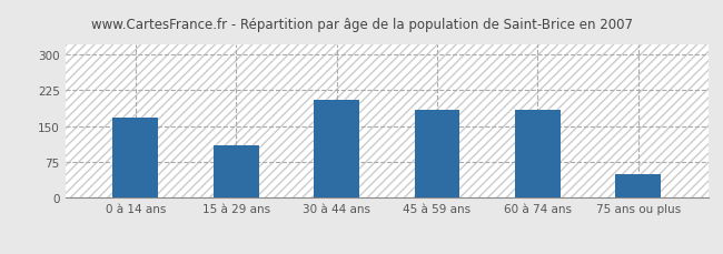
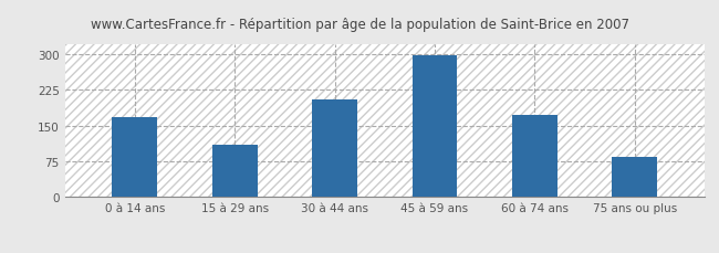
45 à 59 ans: 185 -> 297
60 à 74 ans: 185 -> 172
75 ans ou plus: 50 -> 85
